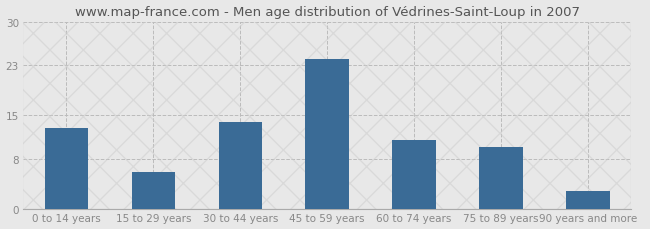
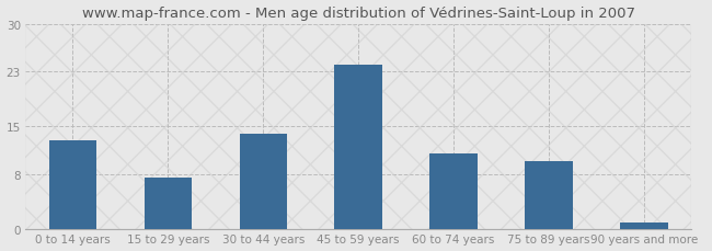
15 to 29 years: 6.0 -> 7.5
90 years and more: 3.0 -> 1.0
